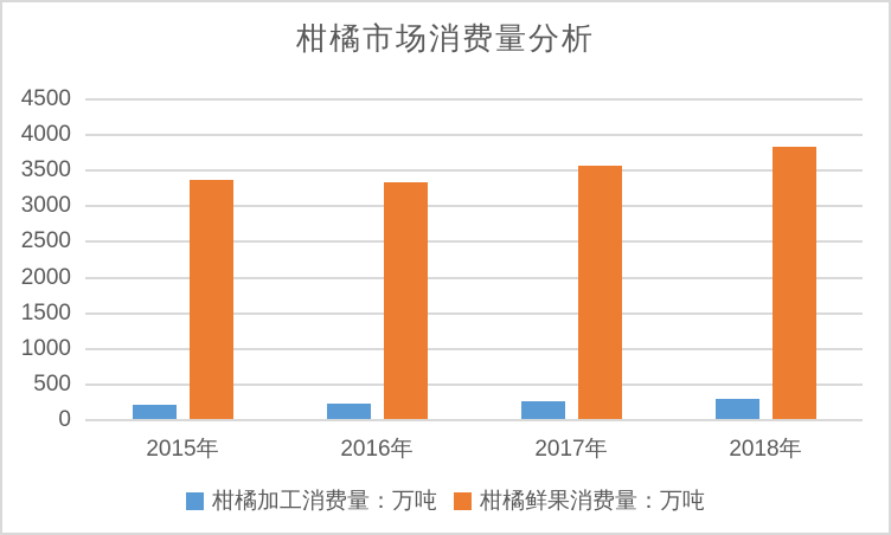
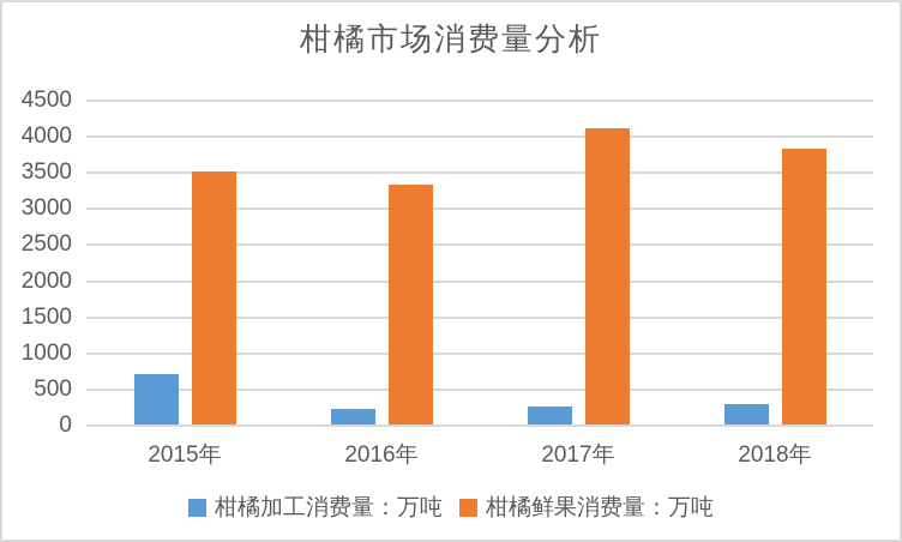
柑橘加工消费量：万吨/2015年: 200 -> 700
柑橘鲜果消费量：万吨/2015年: 3400 -> 3500
柑橘鲜果消费量：万吨/2017年: 3600 -> 4100
